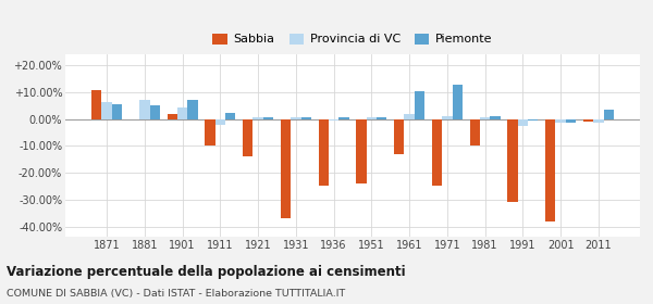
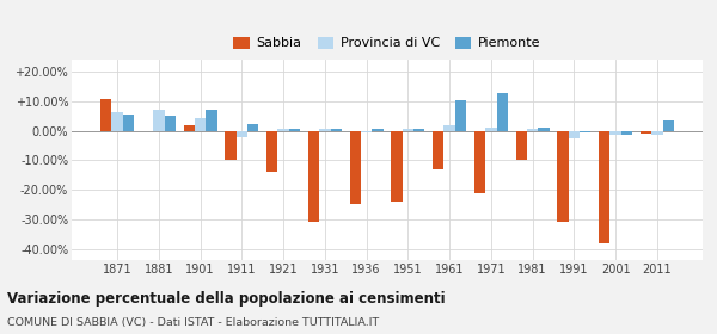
Sabbia/1931: -37% -> -31%
Sabbia/1971: -25% -> -21%
